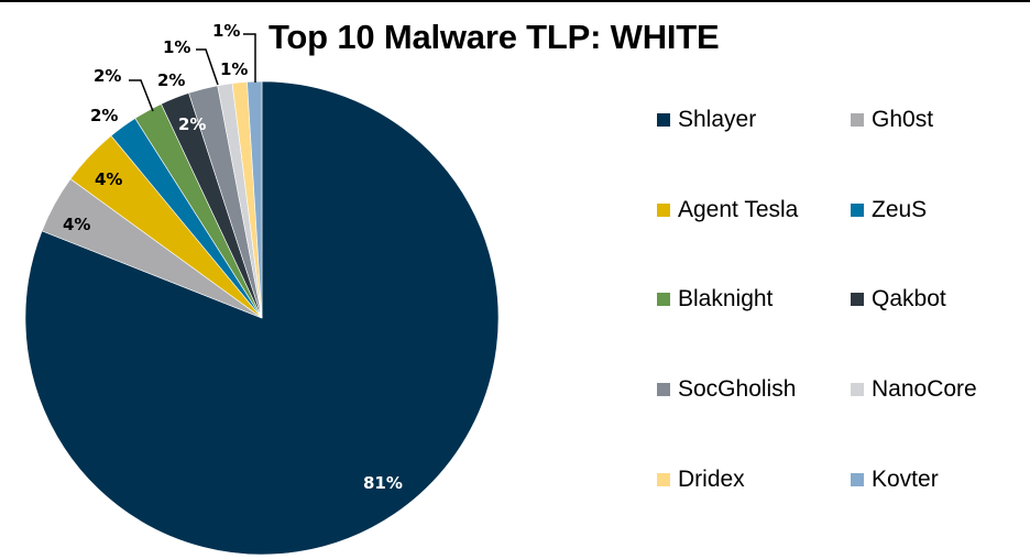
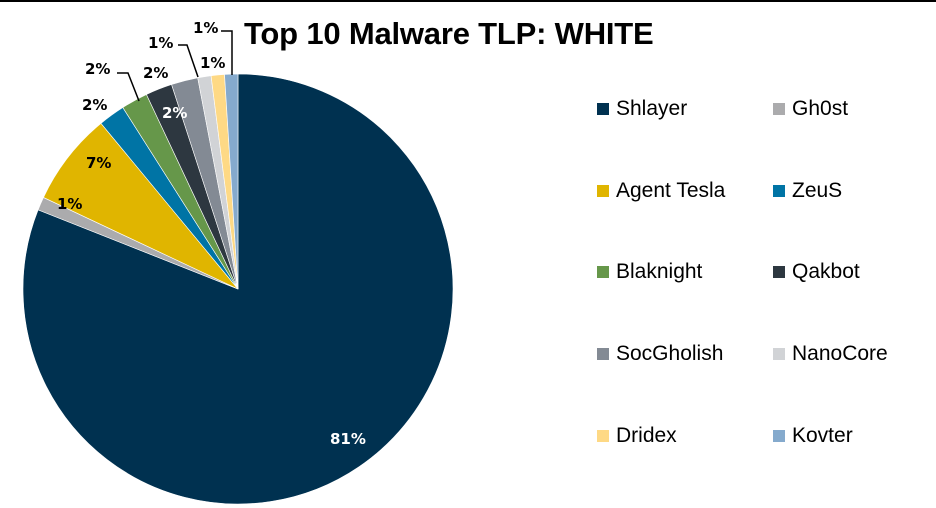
Gh0st: 4% -> 1%
Agent Tesla: 4% -> 7%
